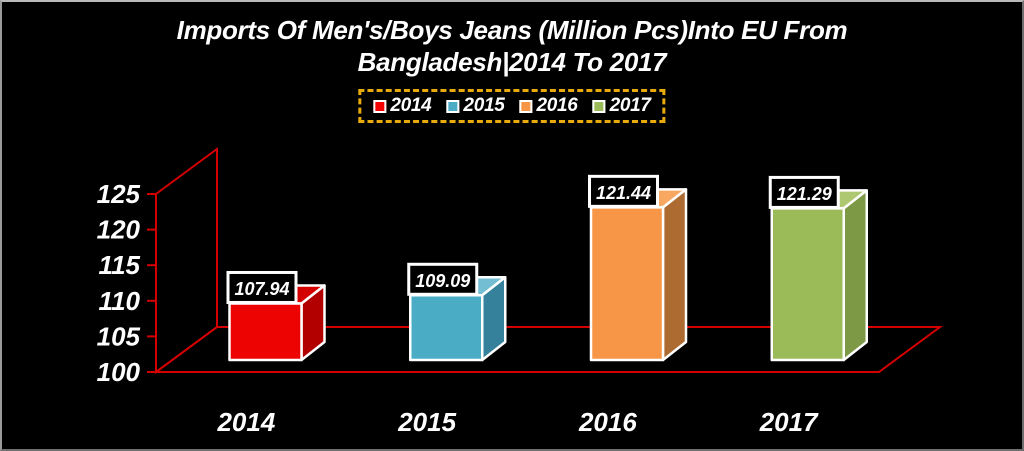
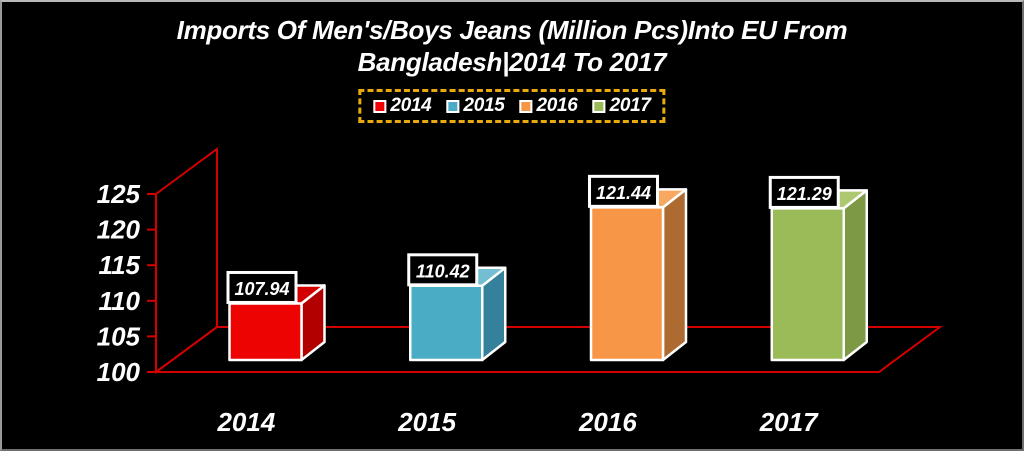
2015: 109.09 -> 110.42
